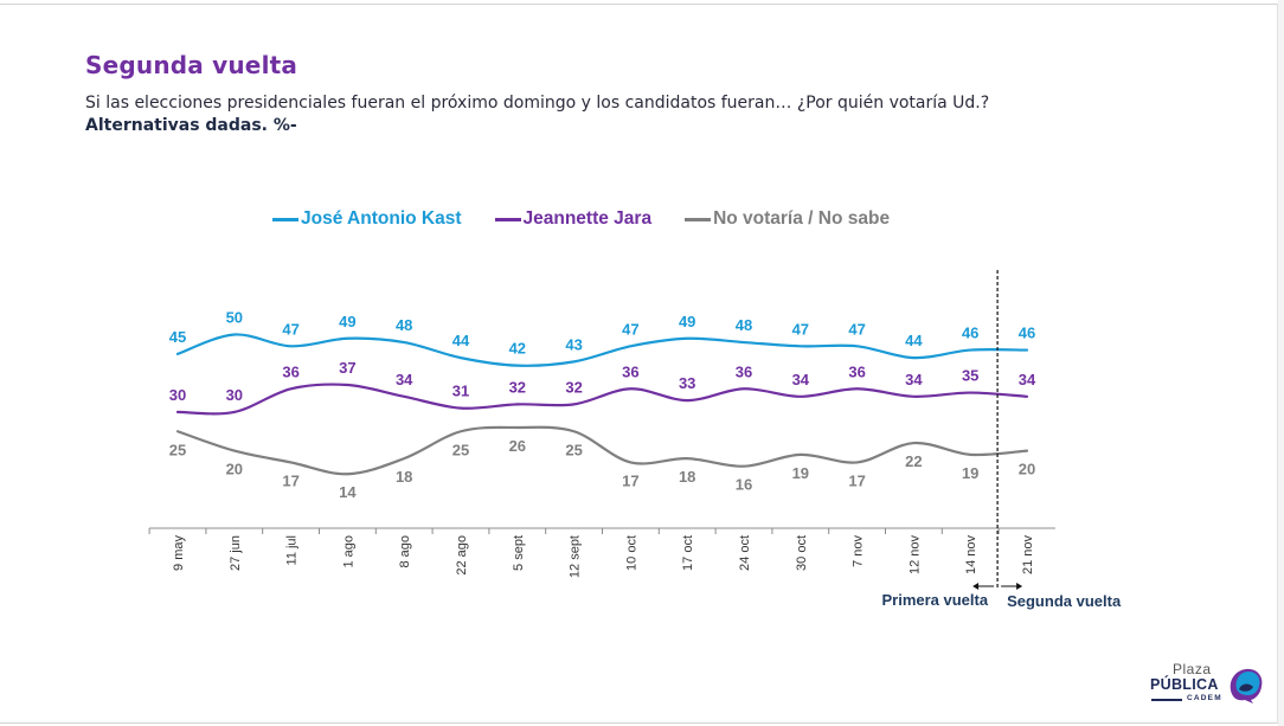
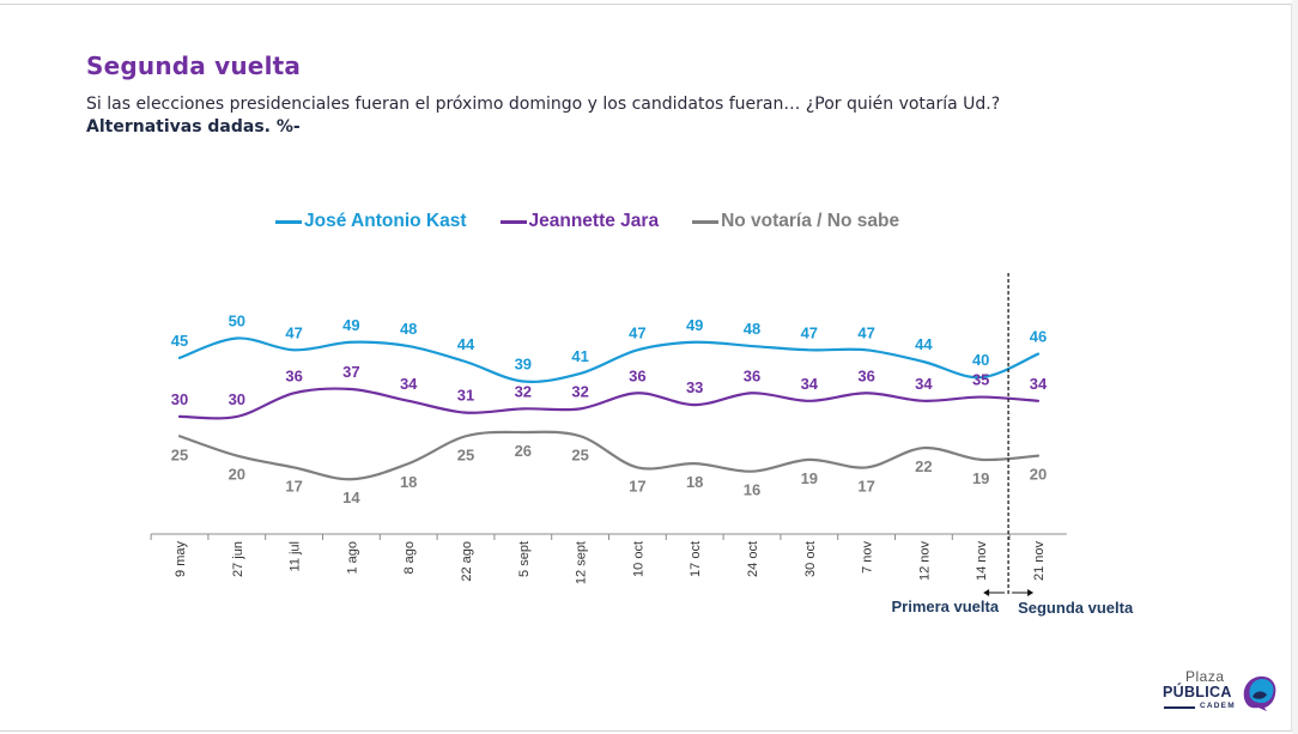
José Antonio Kast/5 sept: 42 -> 39
José Antonio Kast/12 sept: 43 -> 41
José Antonio Kast/14 nov: 46 -> 40
